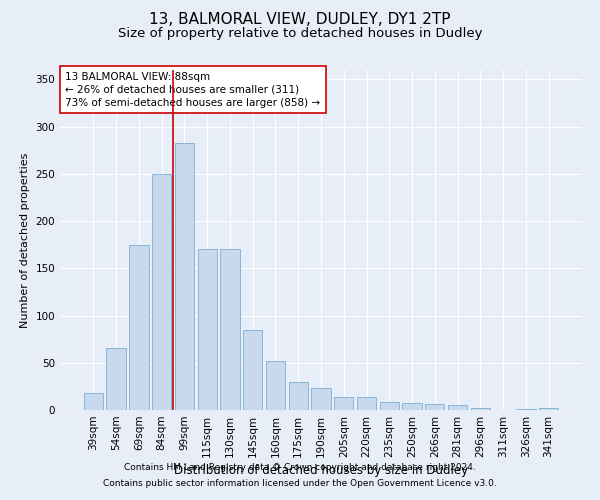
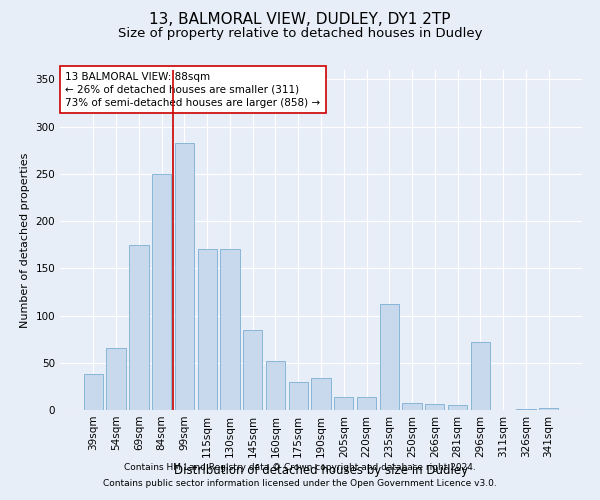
39sqm: 18 -> 38
190sqm: 23 -> 34
235sqm: 8 -> 112
296sqm: 2 -> 72
